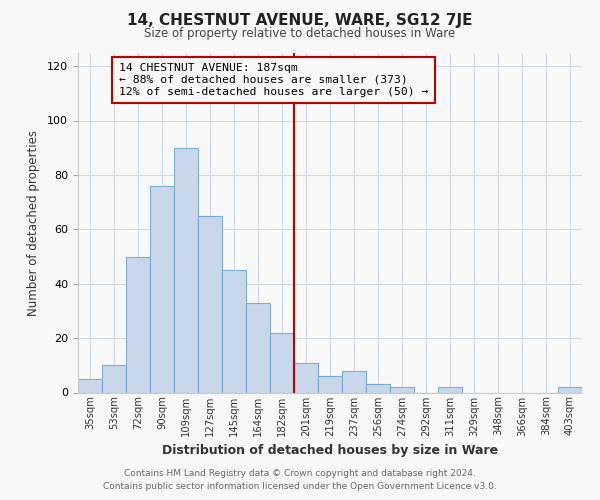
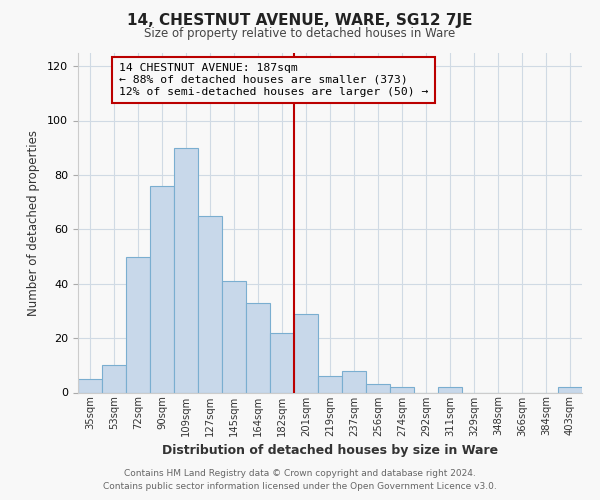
145sqm: 45 -> 41
201sqm: 11 -> 29
